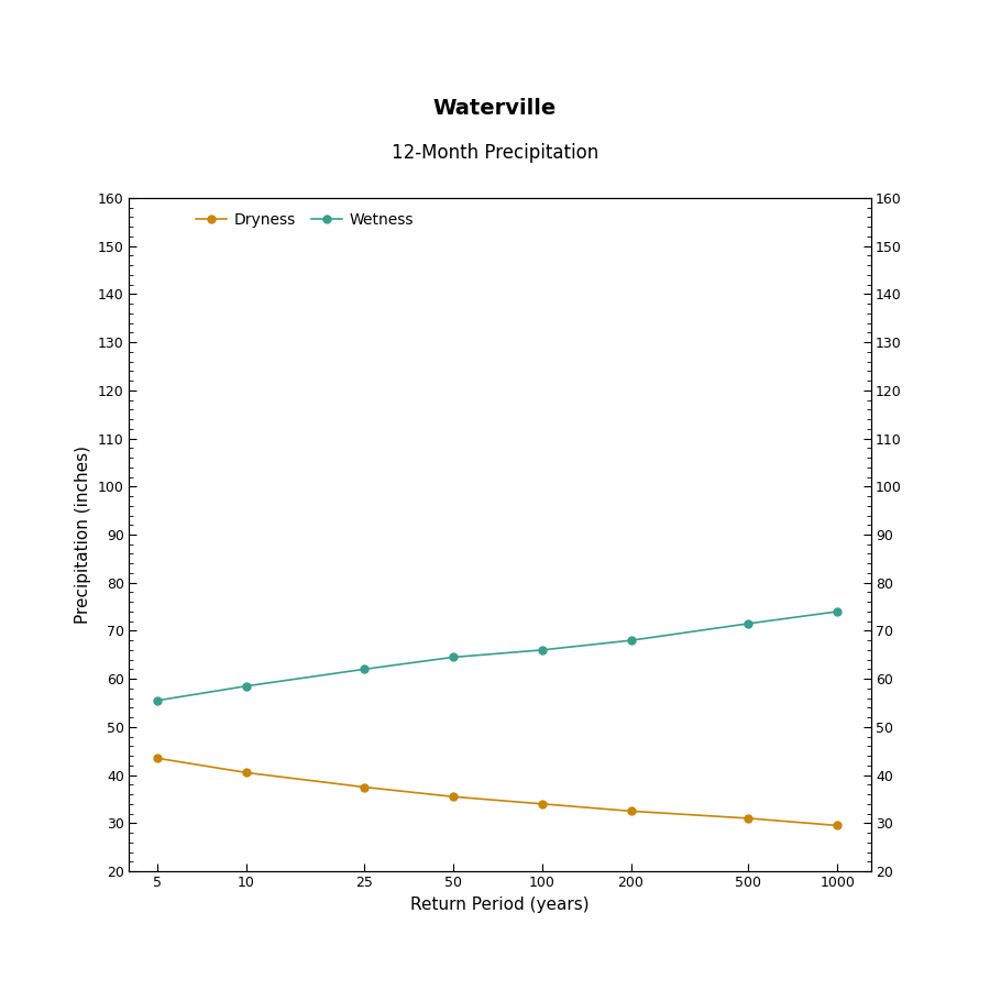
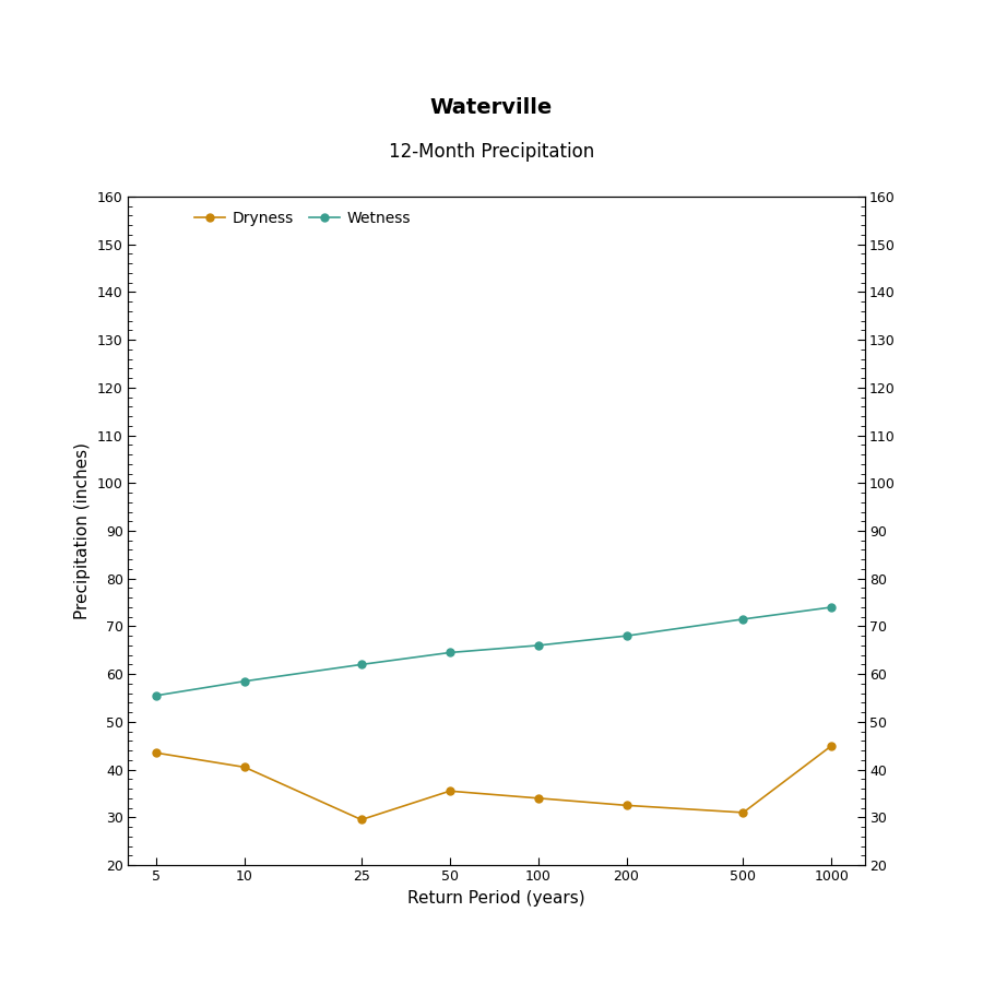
Dryness/25: 37.5 -> 29.5
Dryness/1000: 29.5 -> 45.0
